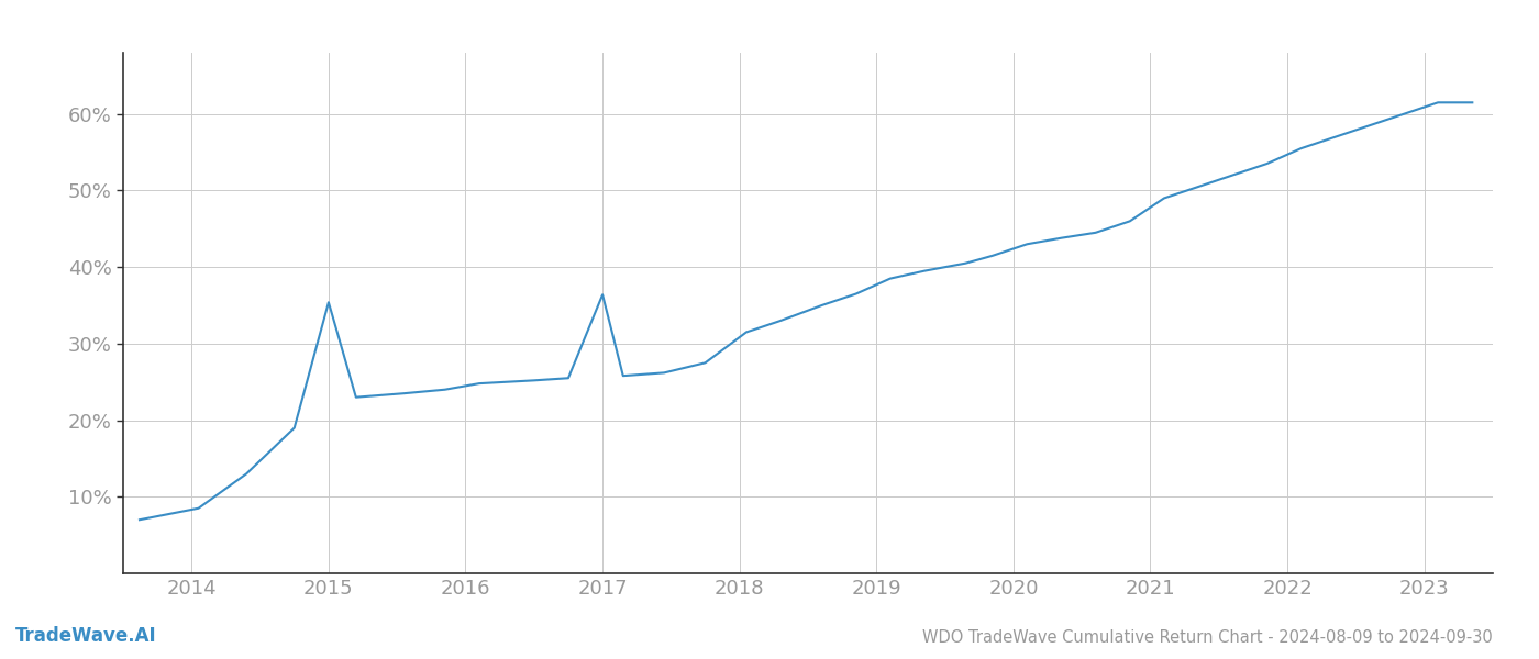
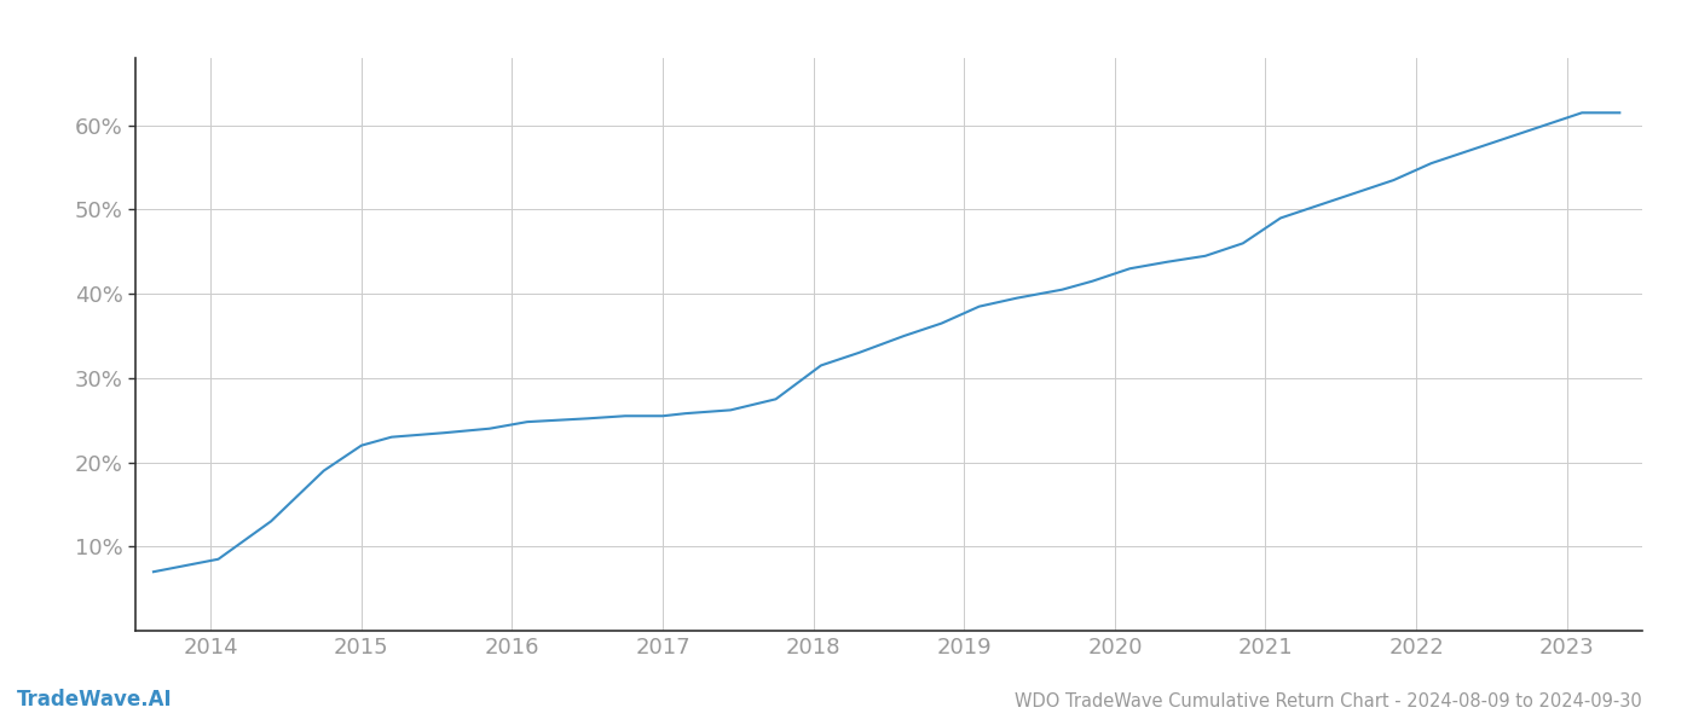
2015: 35.4% -> 22.0%
2017: 36.4% -> 25.5%
